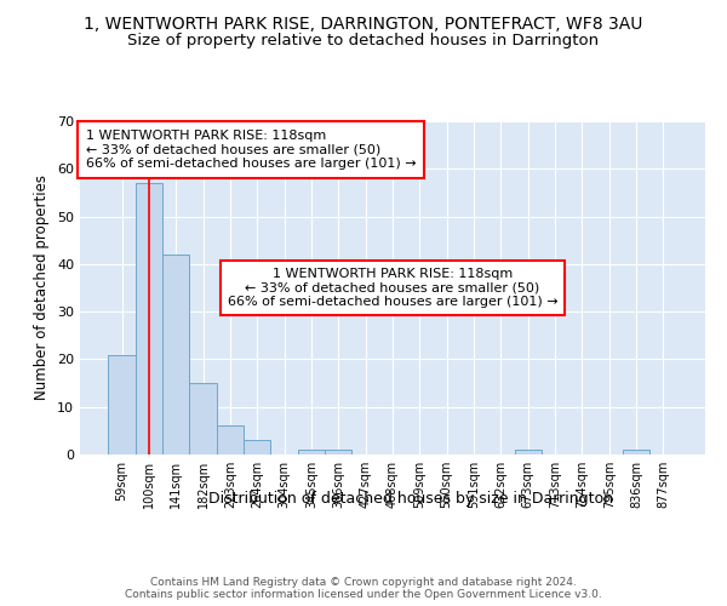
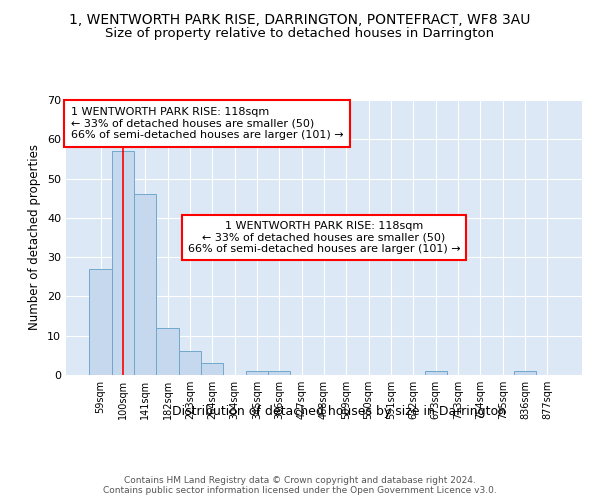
59sqm: 21 -> 27
141sqm: 42 -> 46
182sqm: 15 -> 12
